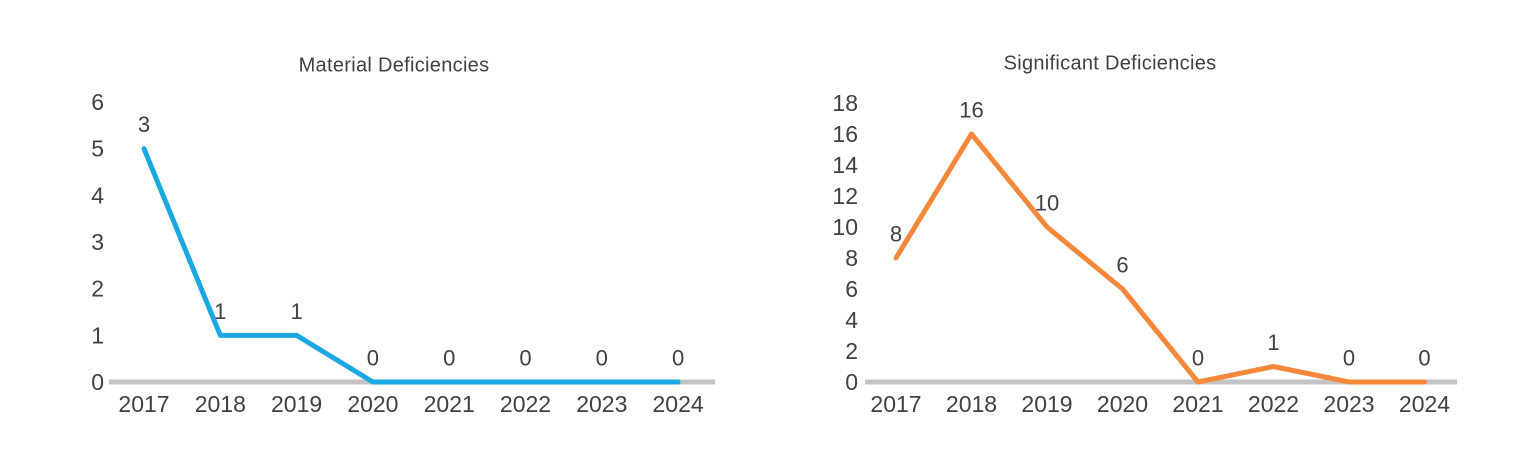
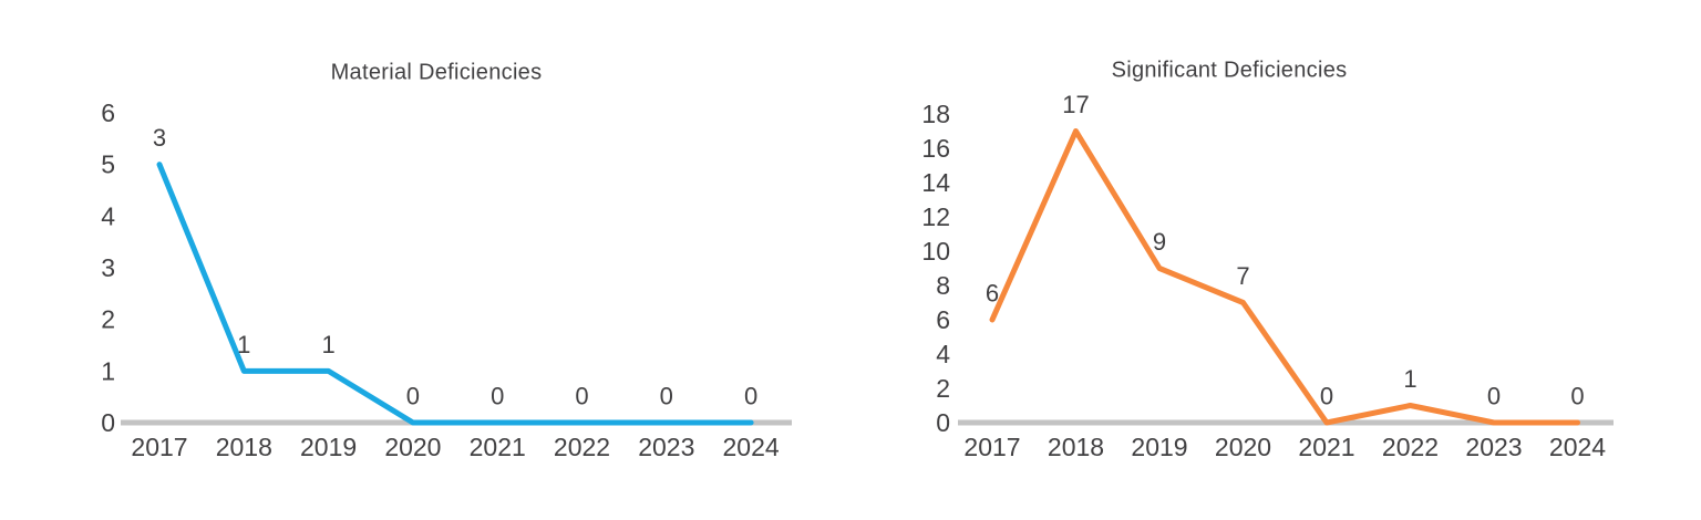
Significant Deficiencies/2017: 8 -> 6
Significant Deficiencies/2018: 16 -> 17
Significant Deficiencies/2019: 10 -> 9
Significant Deficiencies/2020: 6 -> 7
